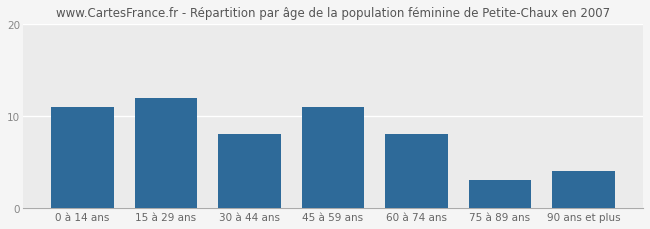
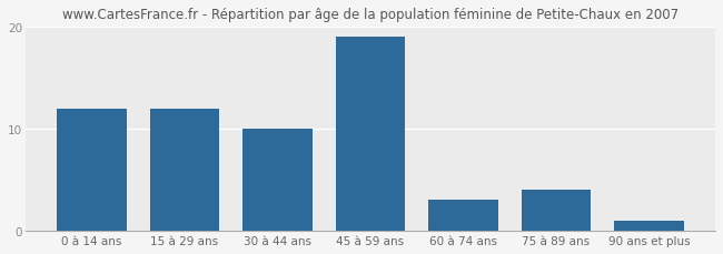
0 à 14 ans: 11 -> 12
30 à 44 ans: 8 -> 10
45 à 59 ans: 11 -> 19
60 à 74 ans: 8 -> 3
75 à 89 ans: 3 -> 4
90 ans et plus: 4 -> 1
